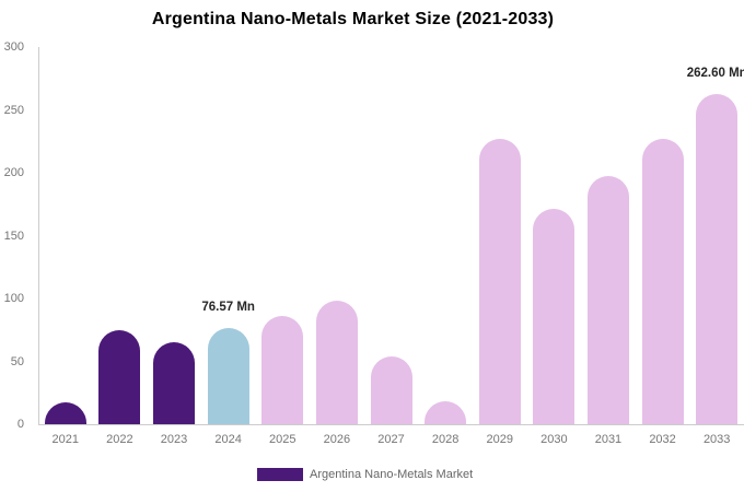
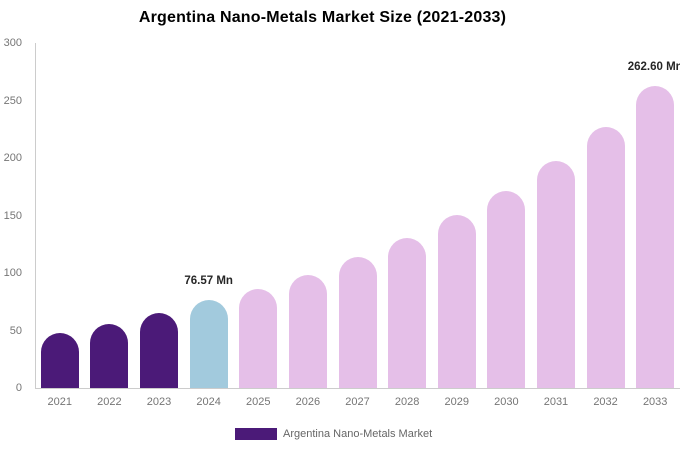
2021: 17 -> 48
2022: 75 -> 56
2027: 54 -> 114
2028: 18 -> 130
2029: 227 -> 150
